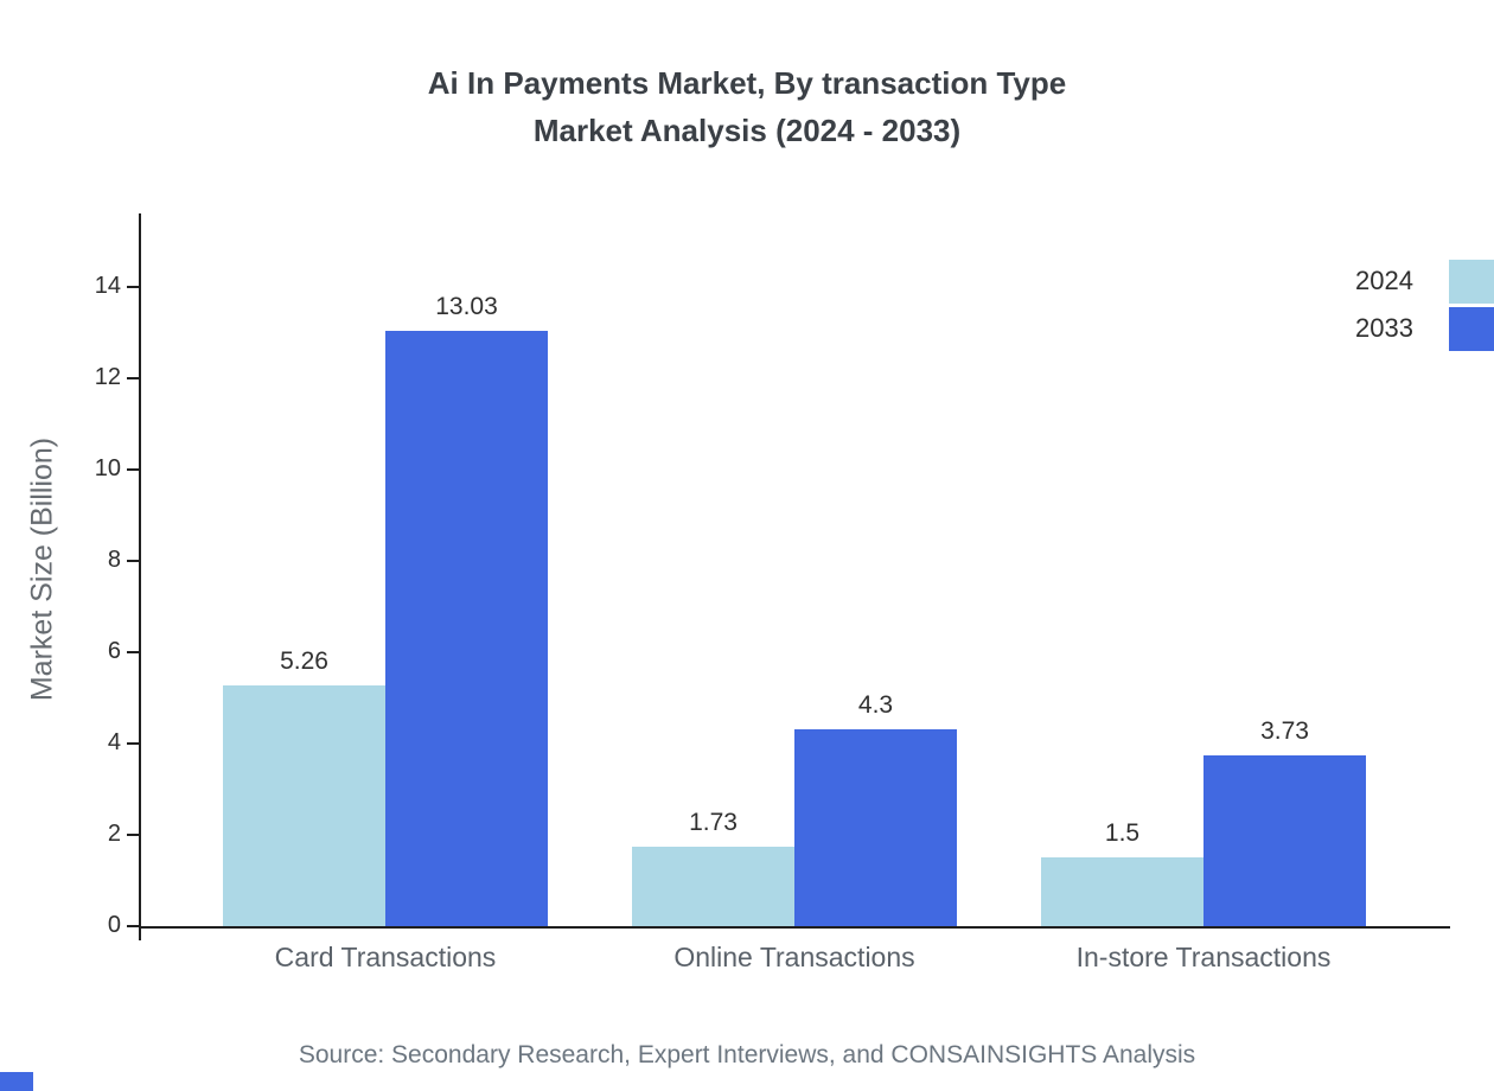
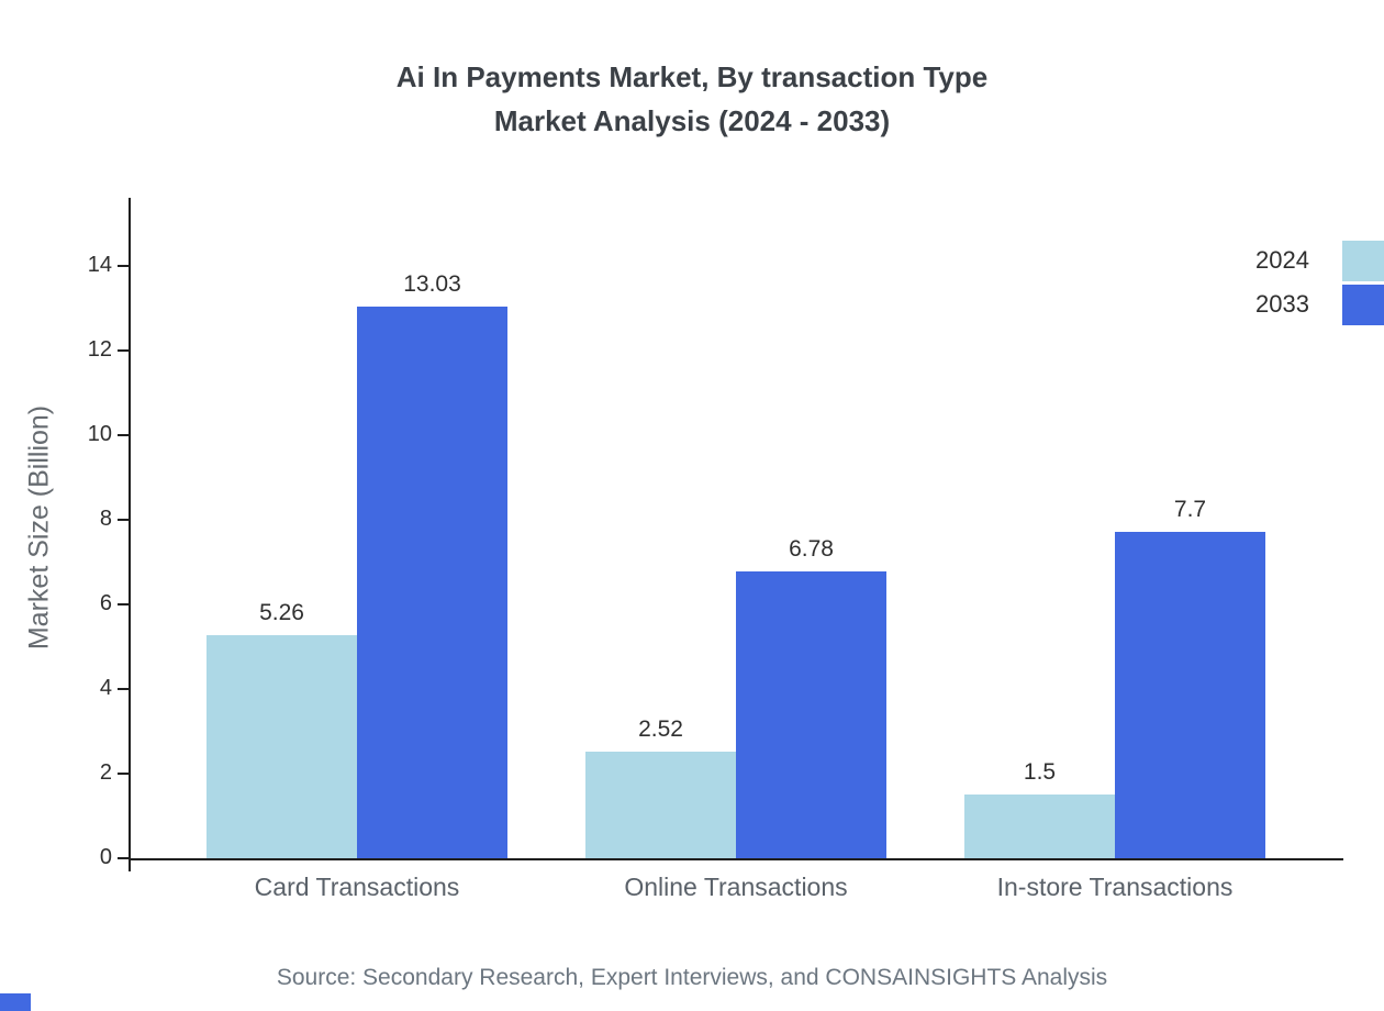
2024/Online Transactions: 1.73 -> 2.52
2033/Online Transactions: 4.3 -> 6.78
2033/In-store Transactions: 3.73 -> 7.7
